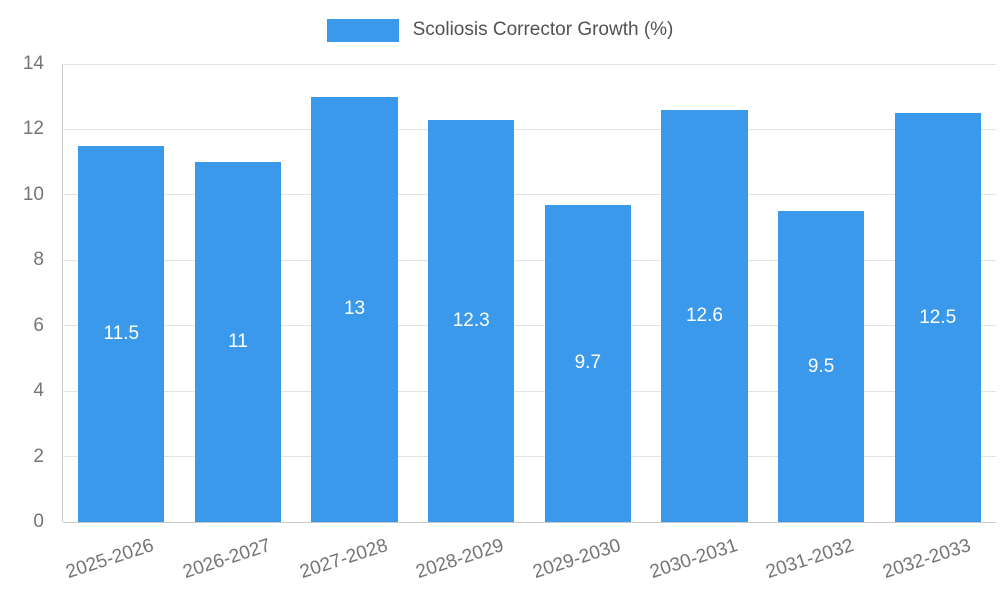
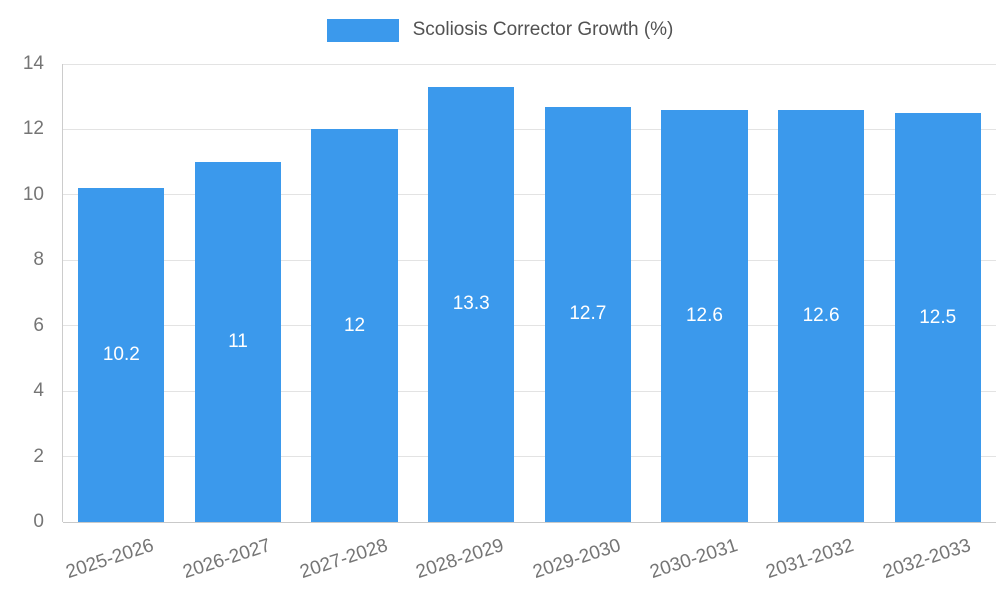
2025-2026: 11.5 -> 10.2
2027-2028: 13 -> 12
2028-2029: 12.3 -> 13.3
2029-2030: 9.7 -> 12.7
2031-2032: 9.5 -> 12.6
